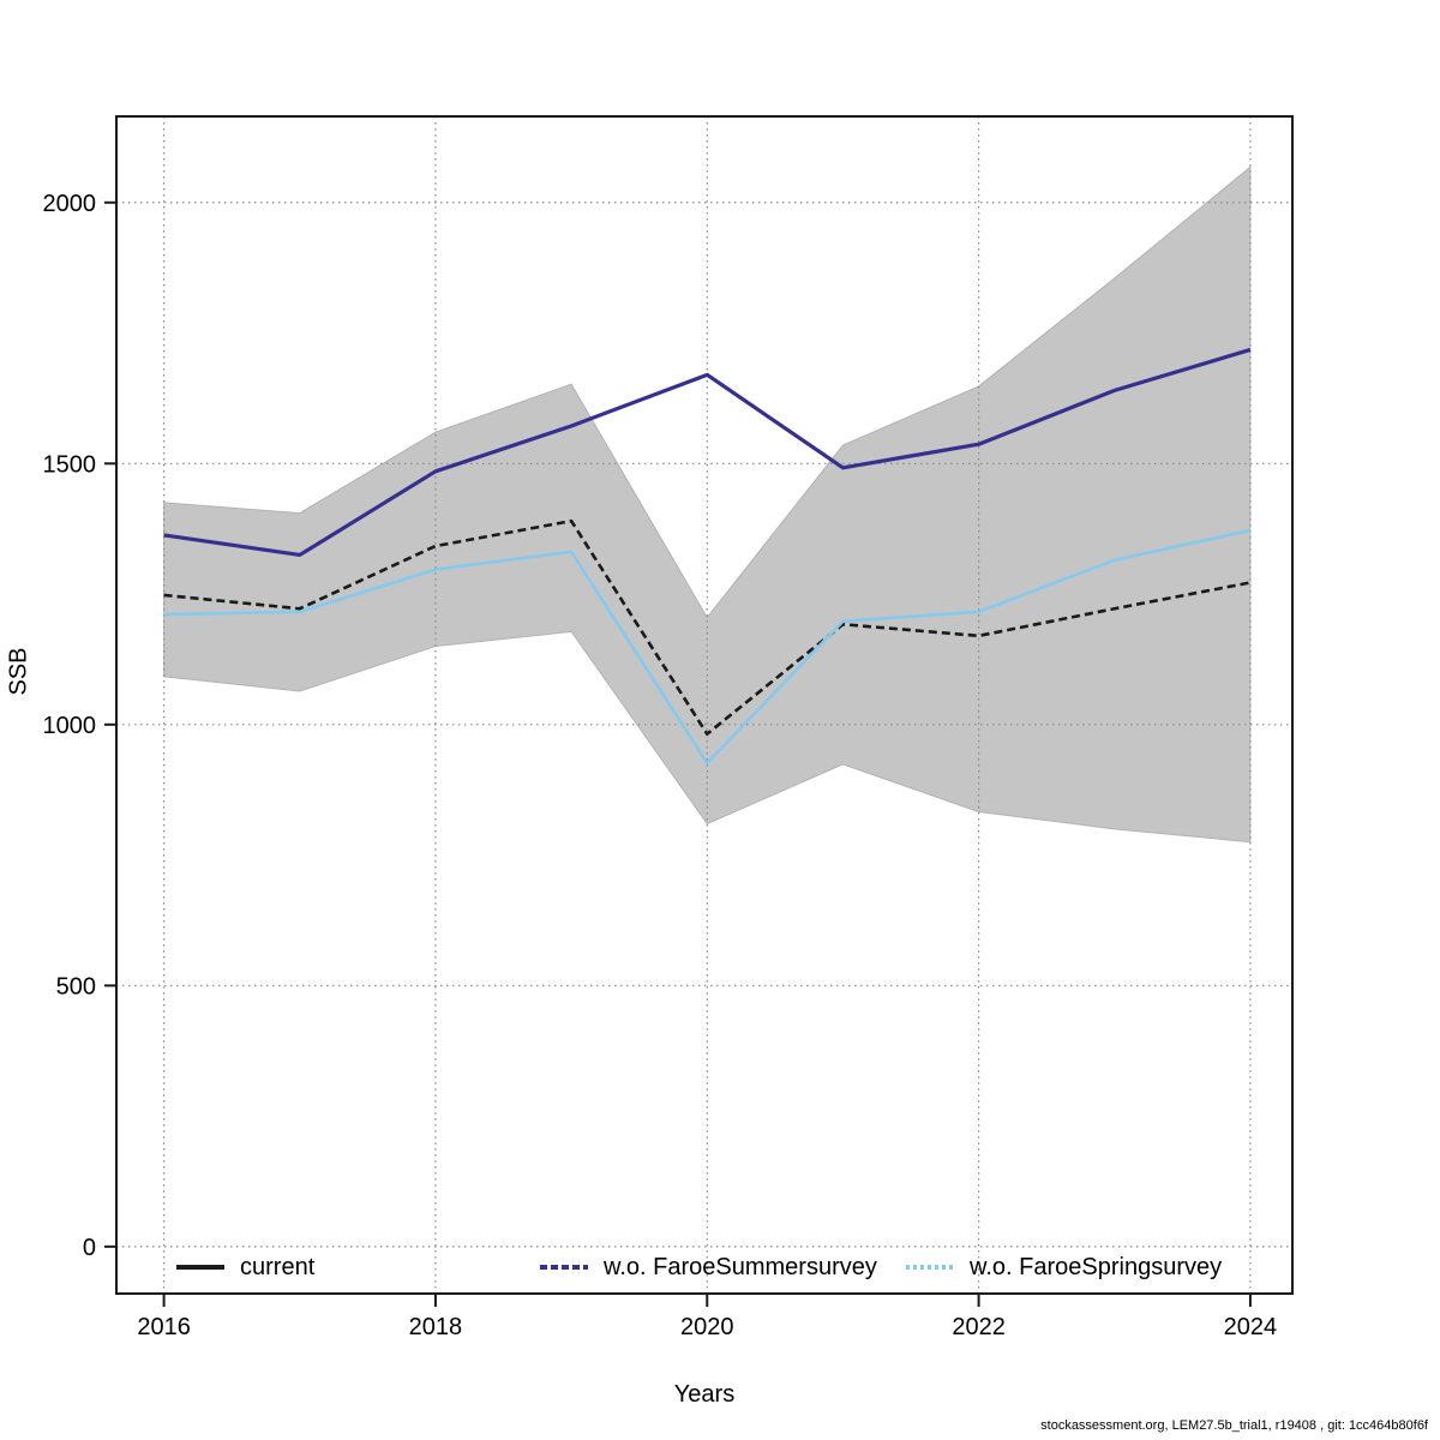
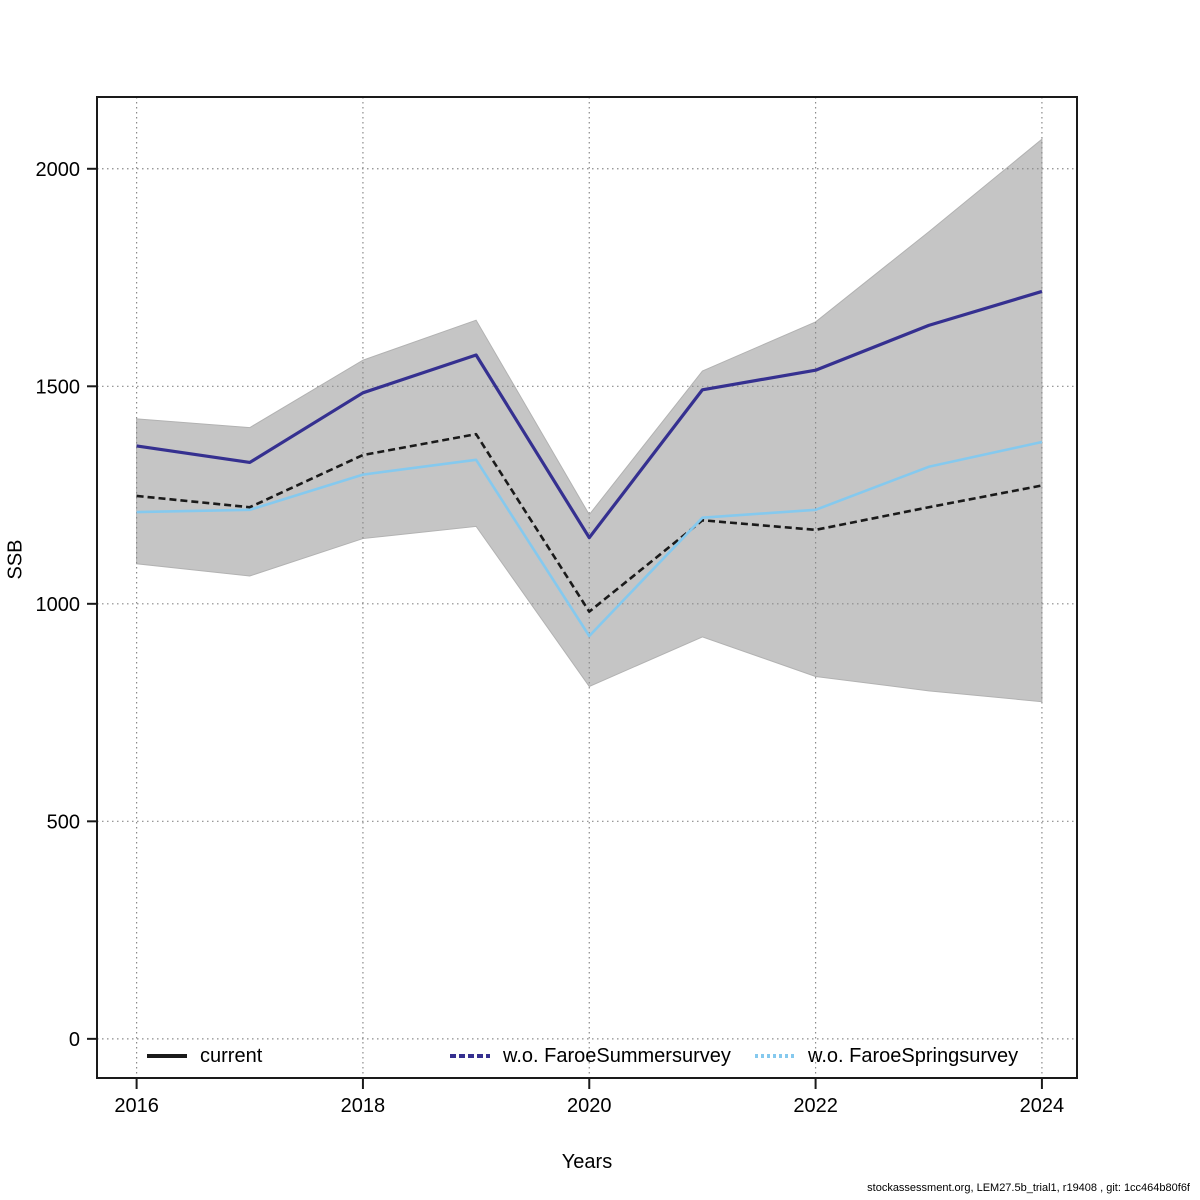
w.o. FaroeSummersurvey/2020: 1670 -> 1150
